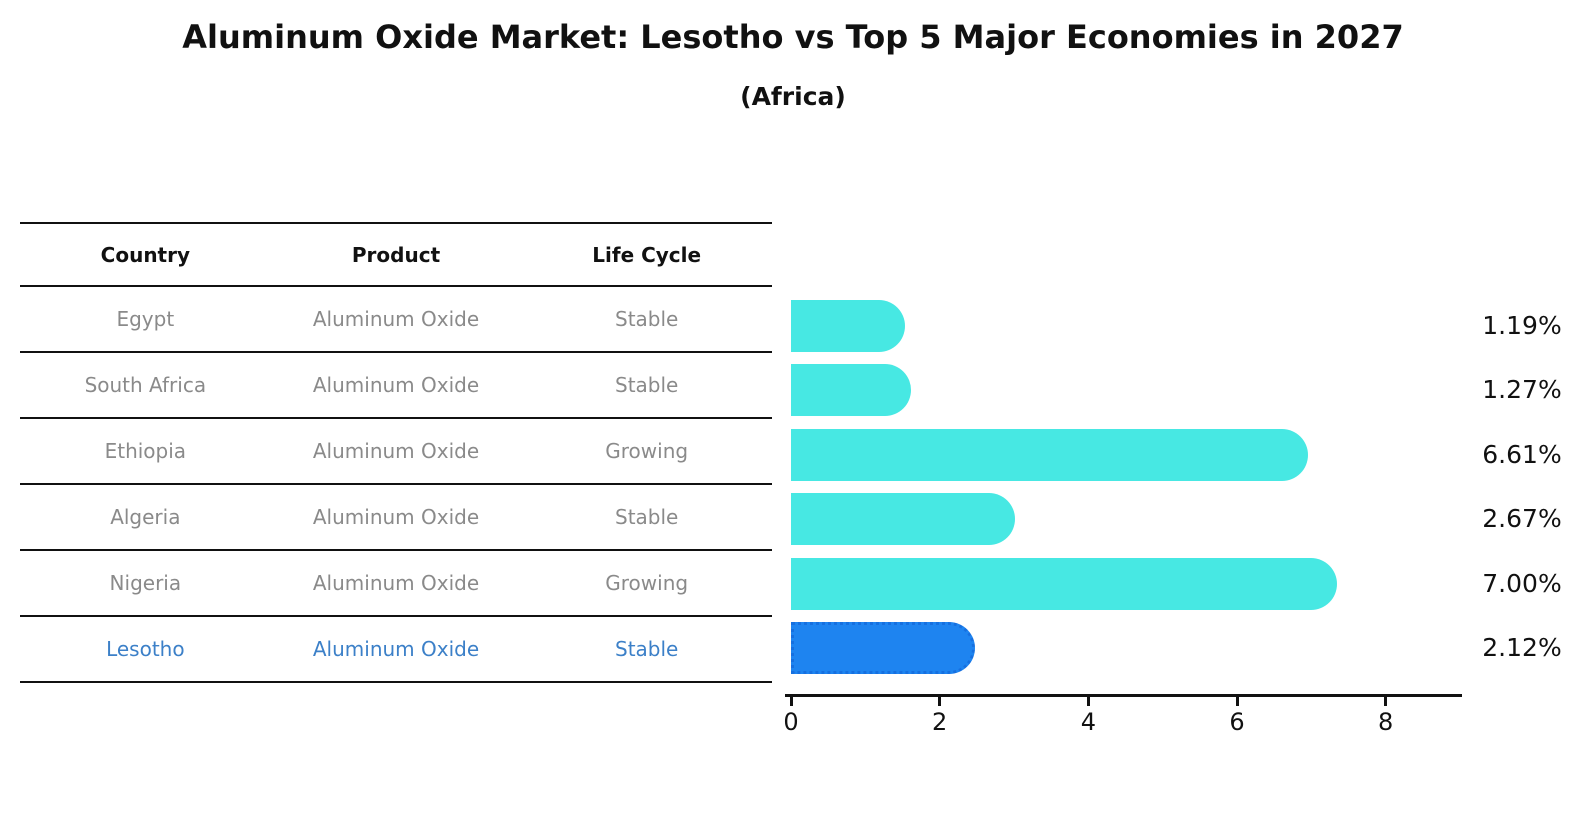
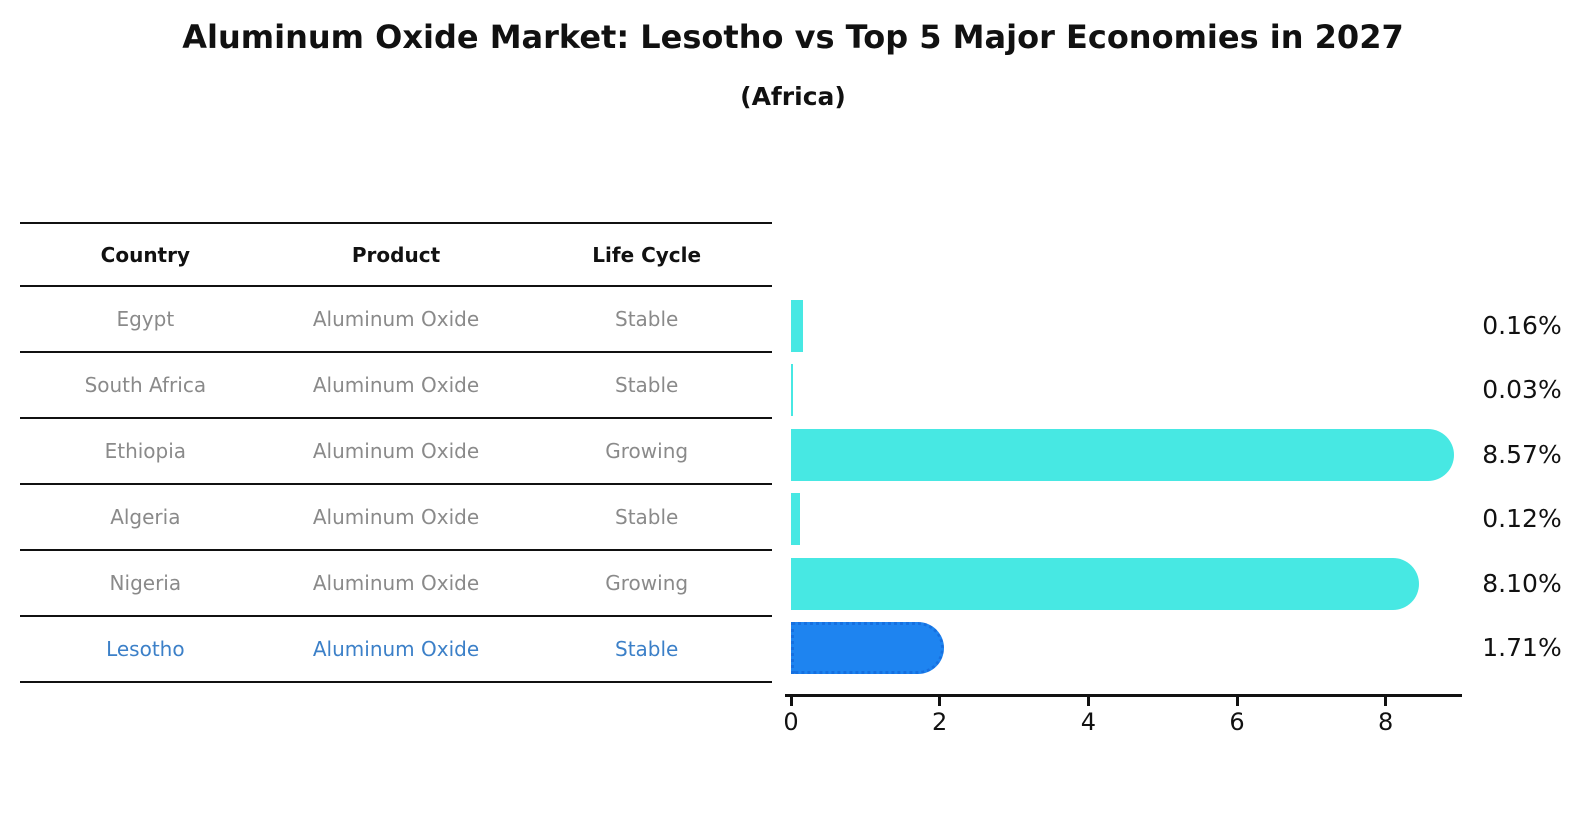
Egypt: 1.19% -> 0.16%
South Africa: 1.27% -> 0.03%
Ethiopia: 6.61% -> 8.57%
Algeria: 2.67% -> 0.12%
Nigeria: 7.00% -> 8.10%
Lesotho: 2.12% -> 1.71%
